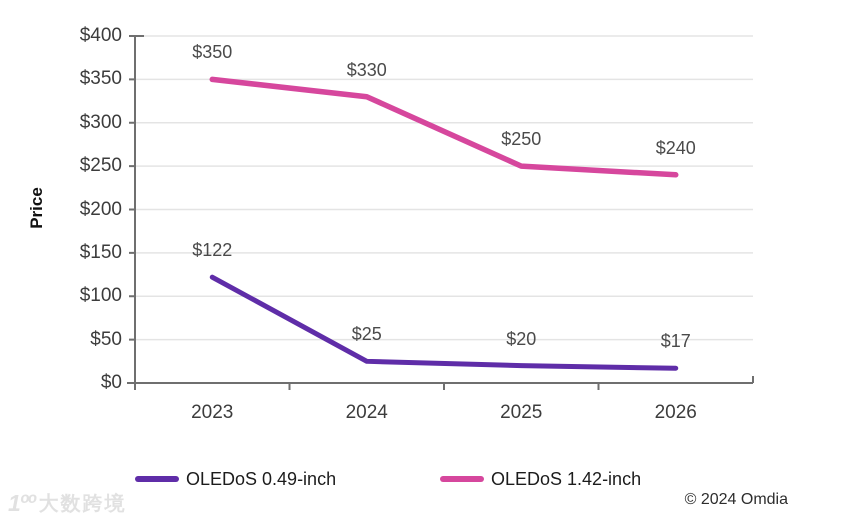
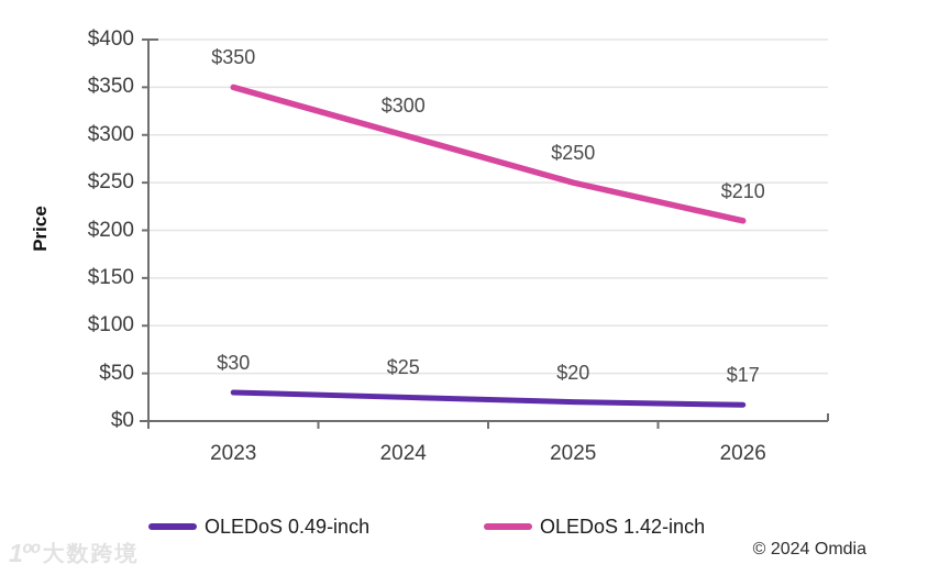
OLEDoS 0.49-inch/2023: $122 -> $30
OLEDoS 1.42-inch/2024: $330 -> $300
OLEDoS 1.42-inch/2026: $240 -> $210
